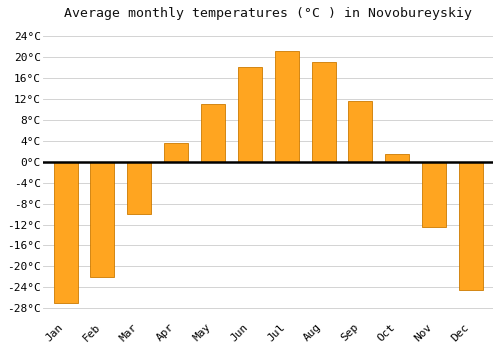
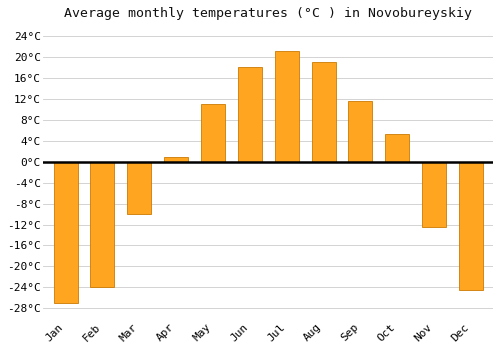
Feb: -22.0°C -> -24.0°C
Apr: 3.5°C -> 0.8°C
Oct: 1.5°C -> 5.2°C
